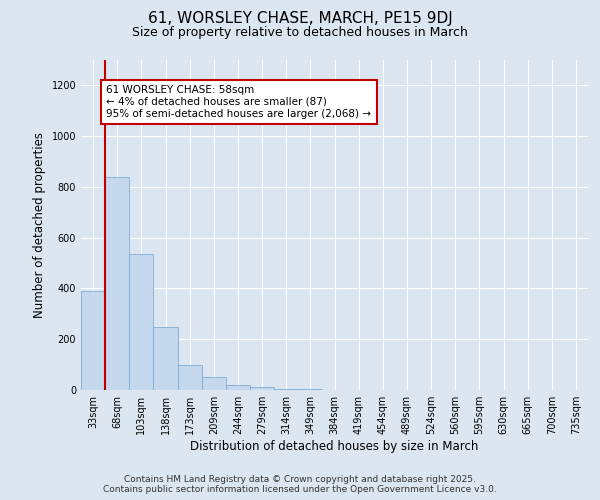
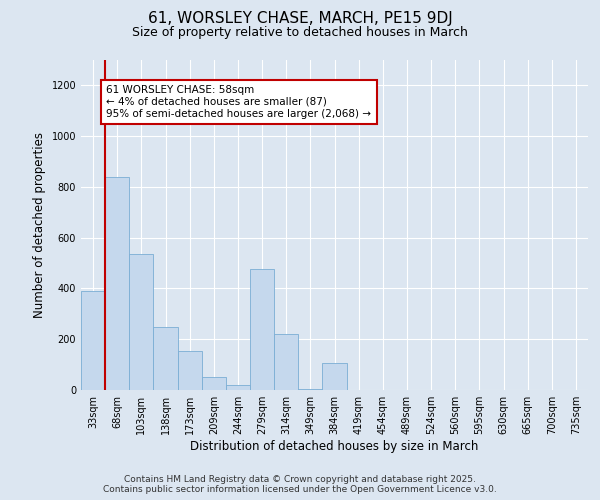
173sqm: 100 -> 155
279sqm: 10 -> 475
314sqm: 5 -> 220
384sqm: 1 -> 105
